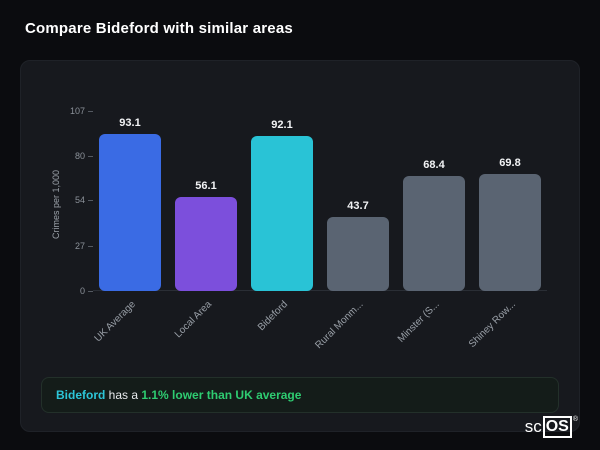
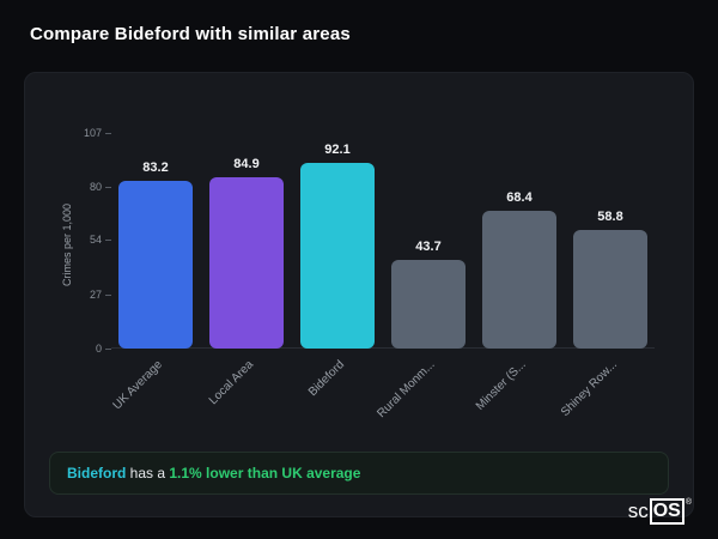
UK Average: 93.1 -> 83.2
Local Area: 56.1 -> 84.9
Shiney Row...: 69.8 -> 58.8
